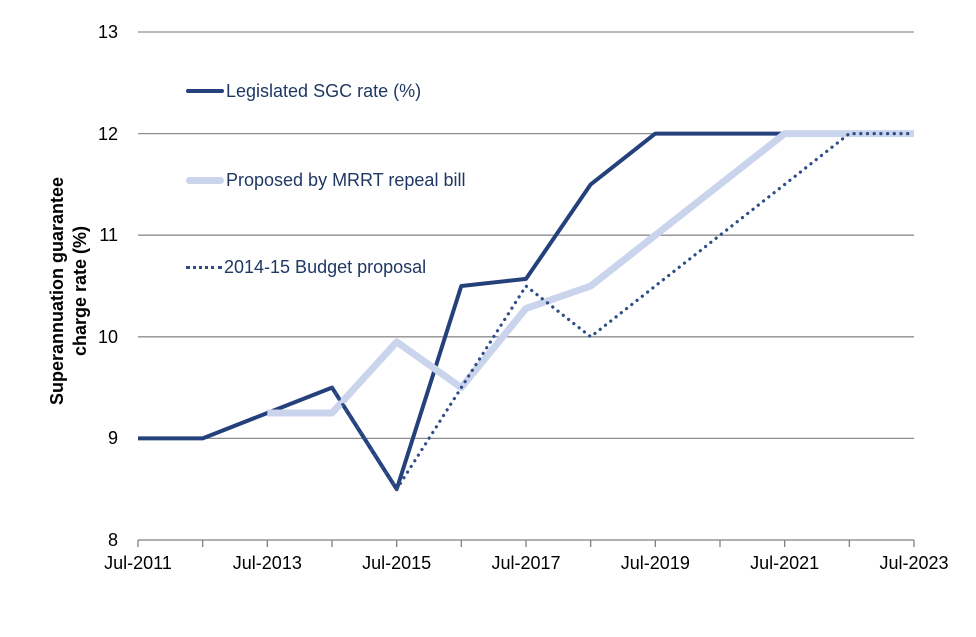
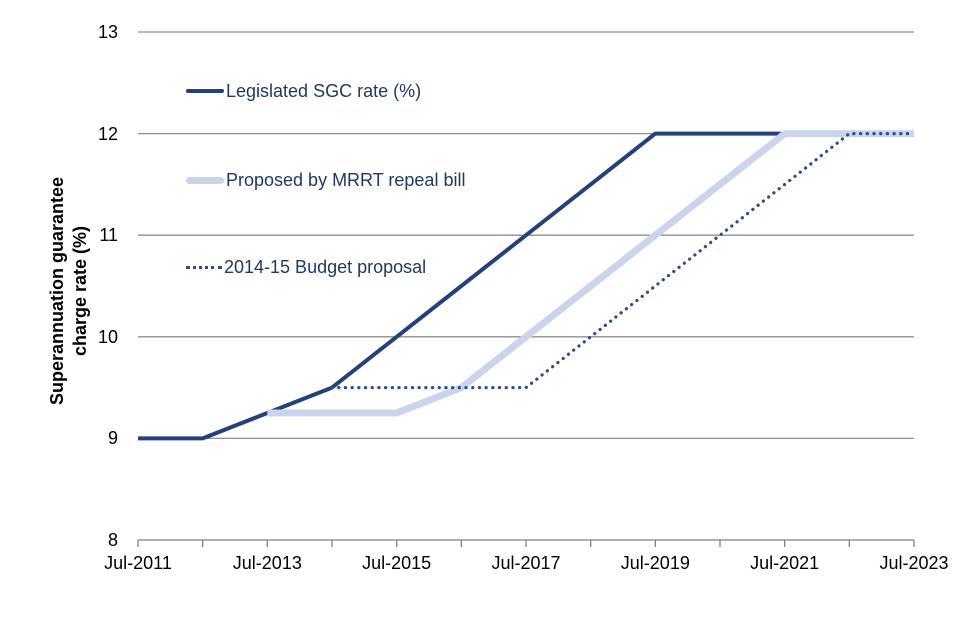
Legislated SGC rate (%)/Jul-2015: 8.50 -> 10.00
Proposed by MRRT repeal bill/Jul-2015: 9.95 -> 9.25
2014-15 Budget proposal/Jul-2015: 8.5 -> 9.5
Legislated SGC rate (%)/Jul-2017: 10.57 -> 11.00
Proposed by MRRT repeal bill/Jul-2017: 10.28 -> 10.00
2014-15 Budget proposal/Jul-2017: 10.5 -> 9.5
